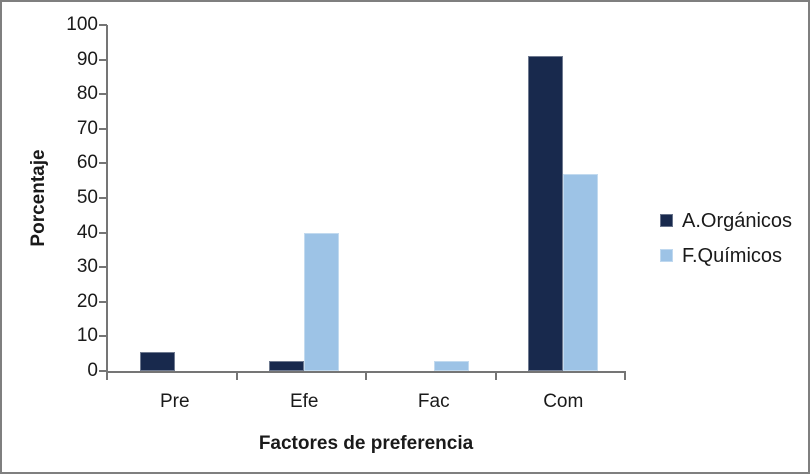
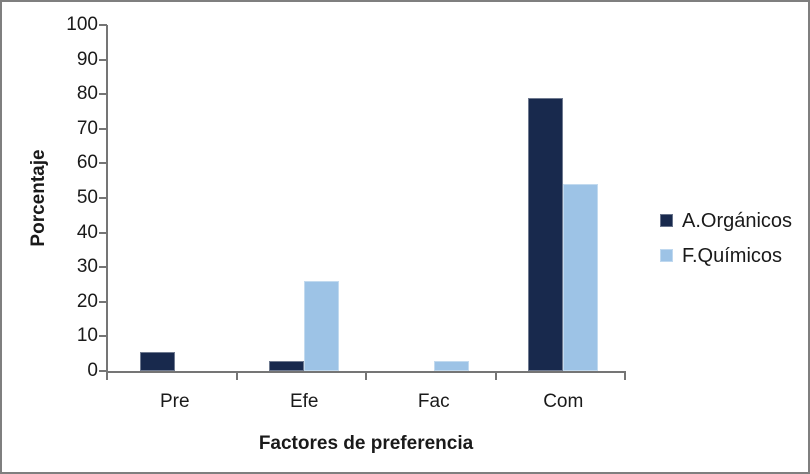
F.Químicos/Efe: 40 -> 26
A.Orgánicos/Com: 91 -> 79
F.Químicos/Com: 57 -> 54
